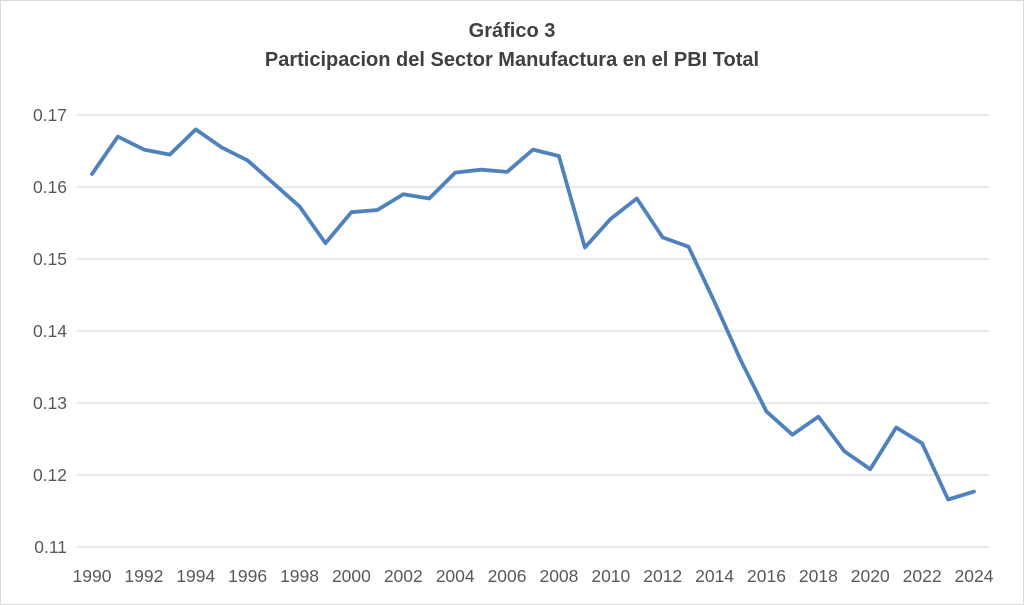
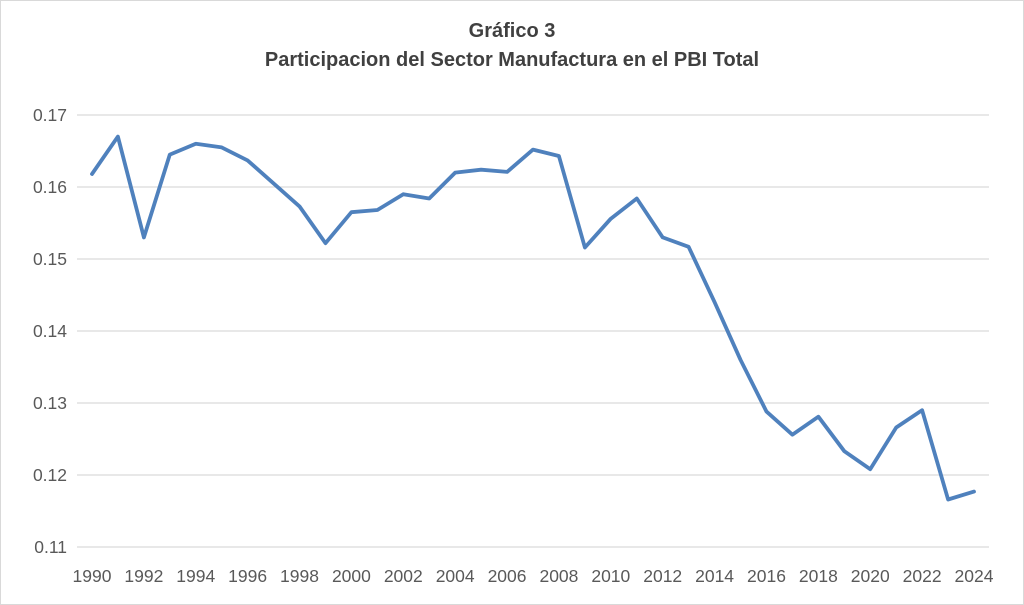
1992: 0.165 -> 0.153
1994: 0.168 -> 0.166
2022: 0.124 -> 0.129
